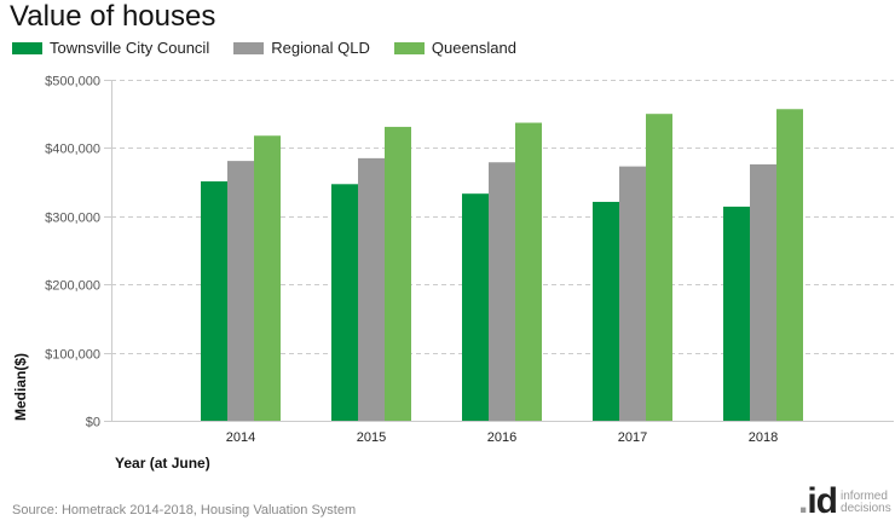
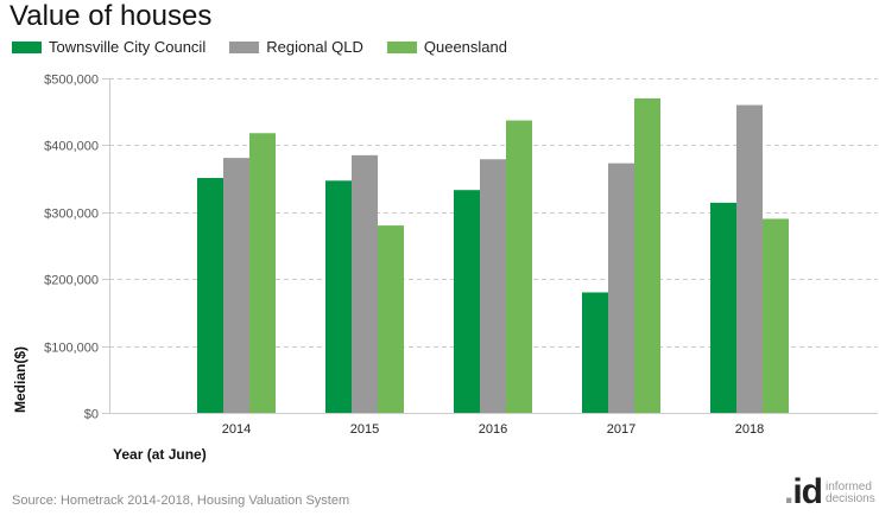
Queensland/2015: $430000 -> $280000
Townsville City Council/2017: $320000 -> $180000
Queensland/2017: $450000 -> $470000
Regional QLD/2018: $380000 -> $460000
Queensland/2018: $460000 -> $290000
